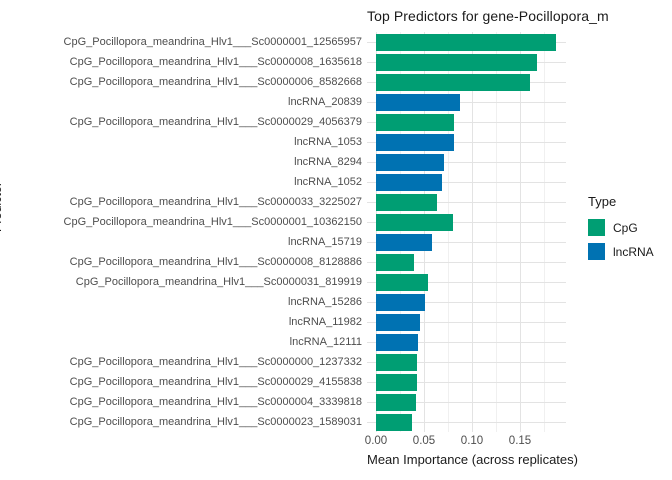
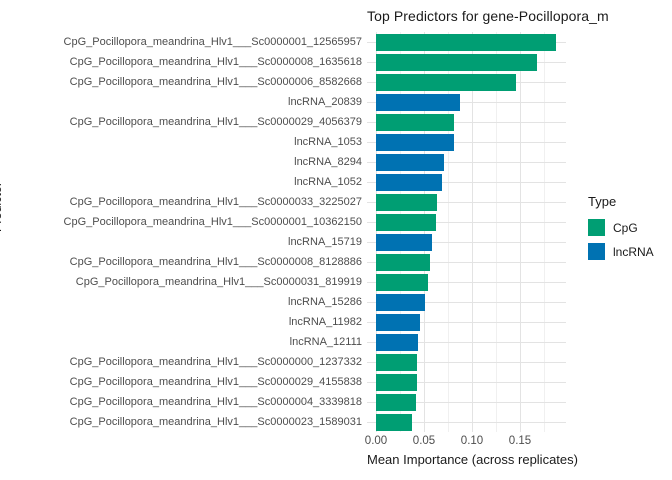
CpG_Pocillopora_meandrina_Hlv1___Sc0000006_8582668: 0.16 -> 0.15
CpG_Pocillopora_meandrina_Hlv1___Sc0000001_10362150: 0.08 -> 0.06
CpG_Pocillopora_meandrina_Hlv1___Sc0000008_8128886: 0.04 -> 0.06
